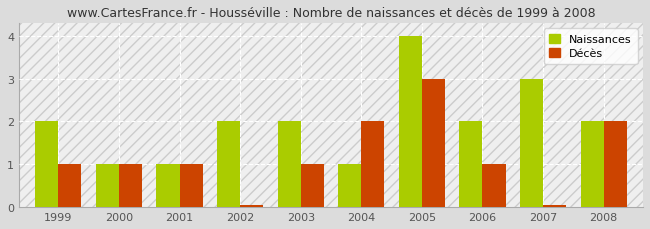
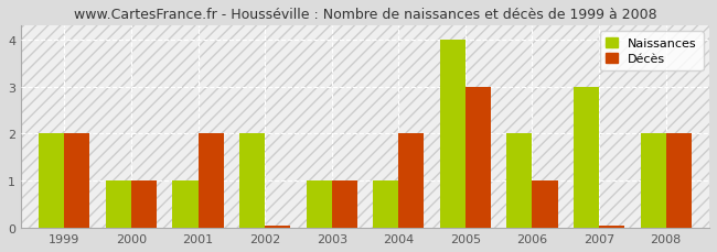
Décès/1999: 1.00 -> 2.00
Décès/2001: 1.00 -> 2.00
Naissances/2003: 2 -> 1
